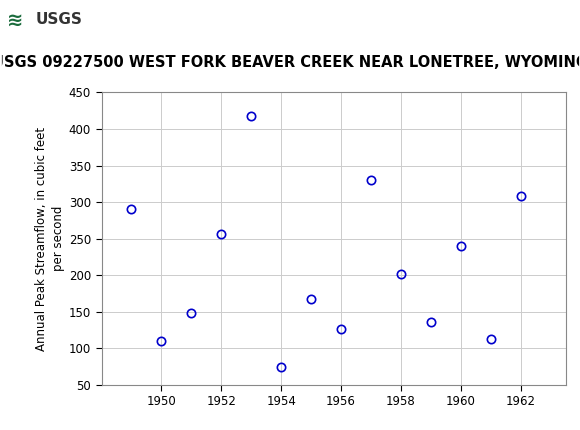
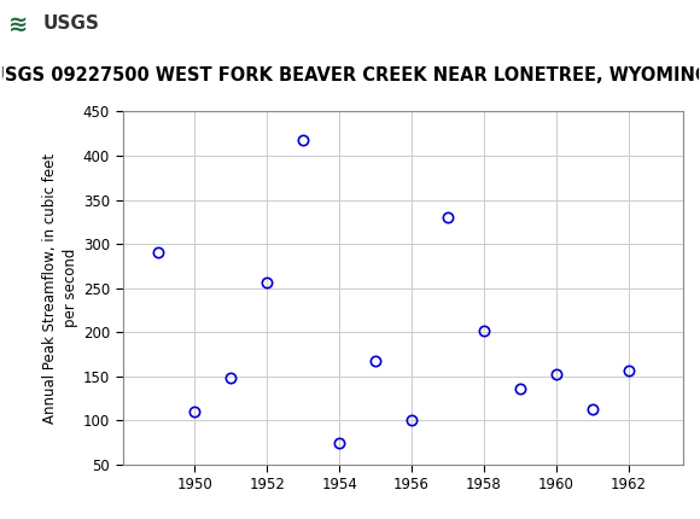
1956: 126 -> 101
1960: 240 -> 152
1962: 308 -> 156
